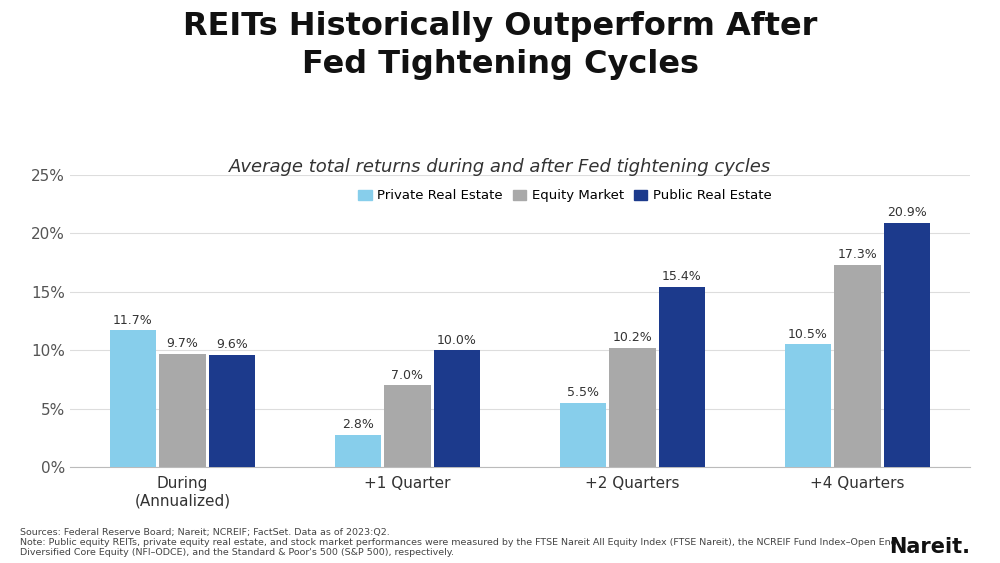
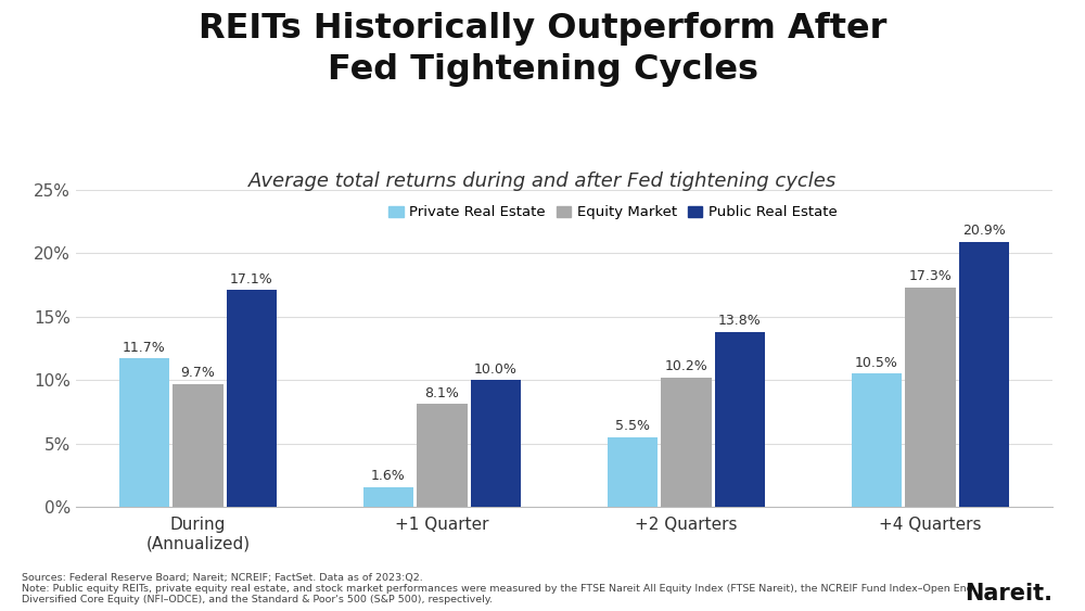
Public Real Estate/During (Annualized): 9.6% -> 17.1%
Private Real Estate/+1 Quarter: 2.8% -> 1.6%
Equity Market/+1 Quarter: 7.0% -> 8.1%
Public Real Estate/+2 Quarters: 15.4% -> 13.8%
